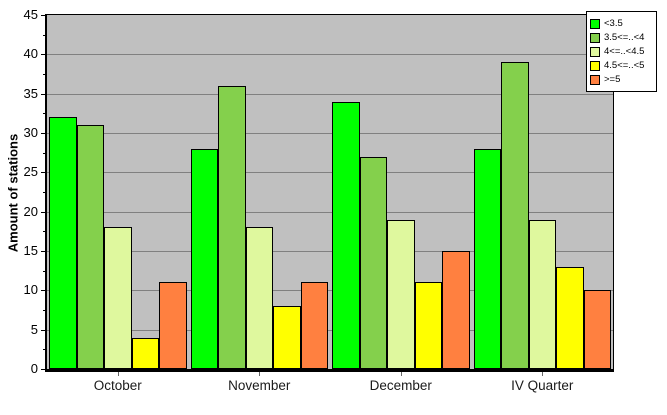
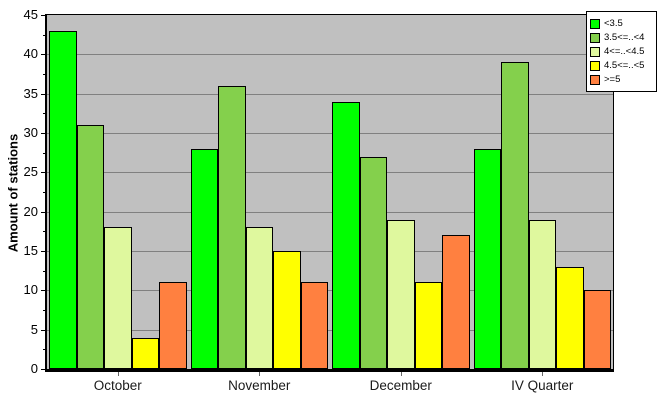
<3.5/October: 32 -> 43
4.5<=..<5/November: 8 -> 15
>=5/December: 15 -> 17
